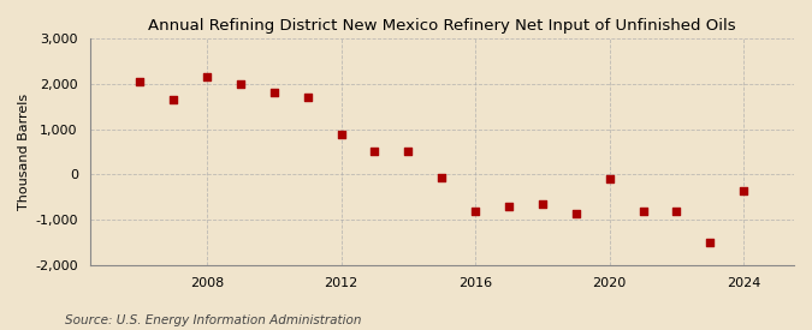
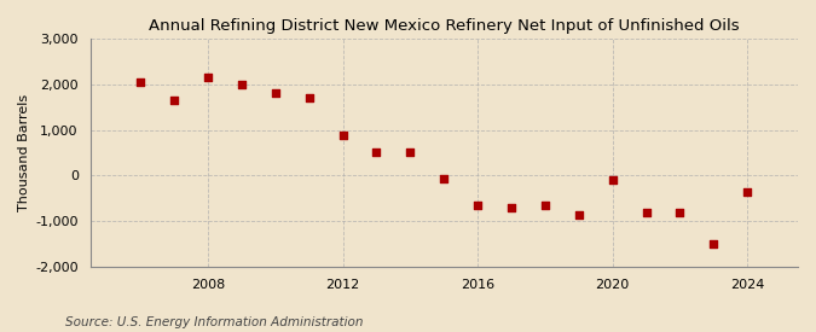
2016: -800 -> -650
